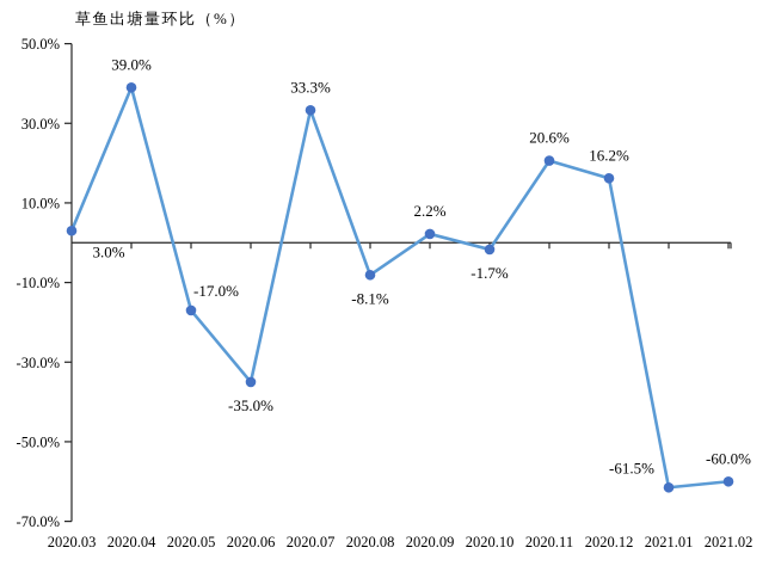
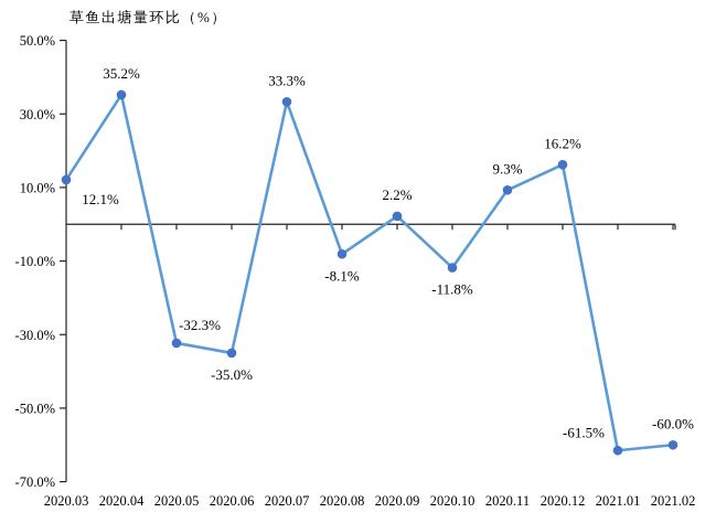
2020.03: 3.0% -> 12.1%
2020.04: 39.0% -> 35.2%
2020.05: -17.0% -> -32.3%
2020.10: -1.7% -> -11.8%
2020.11: 20.6% -> 9.3%
